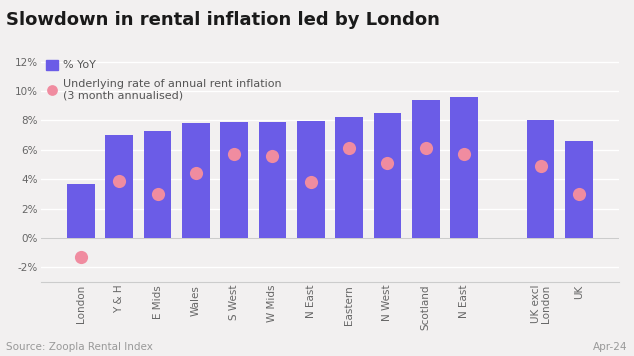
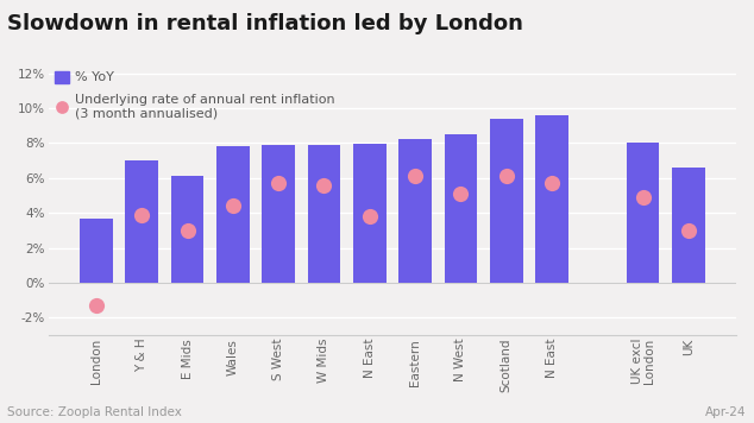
% YoY/E Mids: 7.3% -> 6.1%
